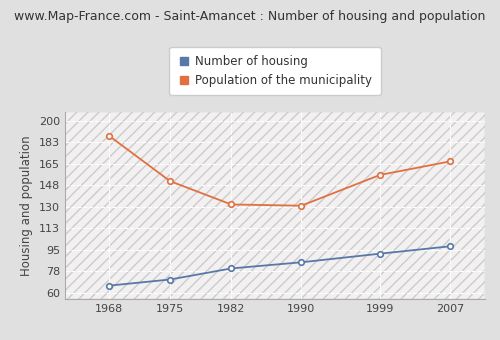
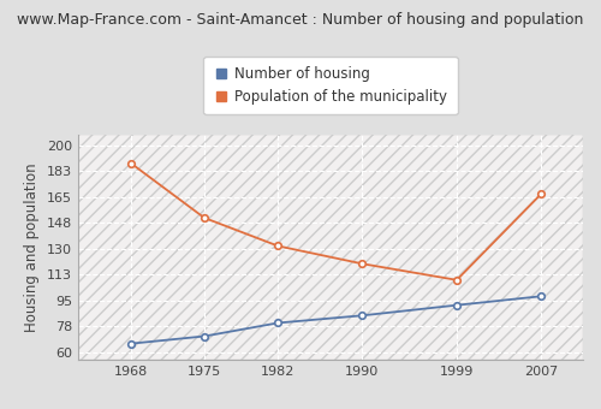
Population of the municipality/1990: 131 -> 120
Population of the municipality/1999: 156 -> 109
